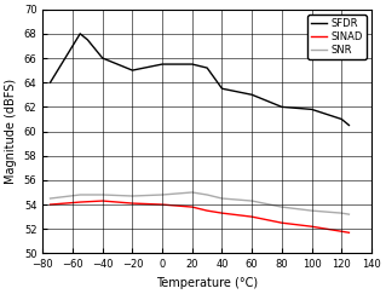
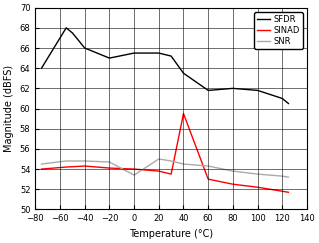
SNR/0: 54.8 -> 53.4
SINAD/40: 53.3 -> 59.5
SFDR/60: 63.0 -> 61.8
